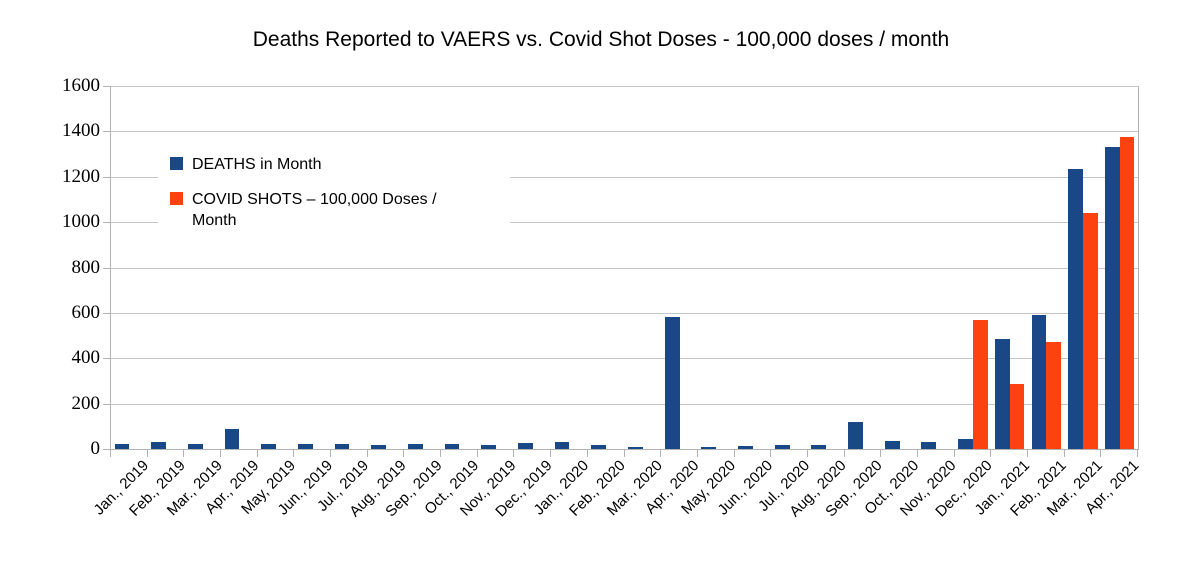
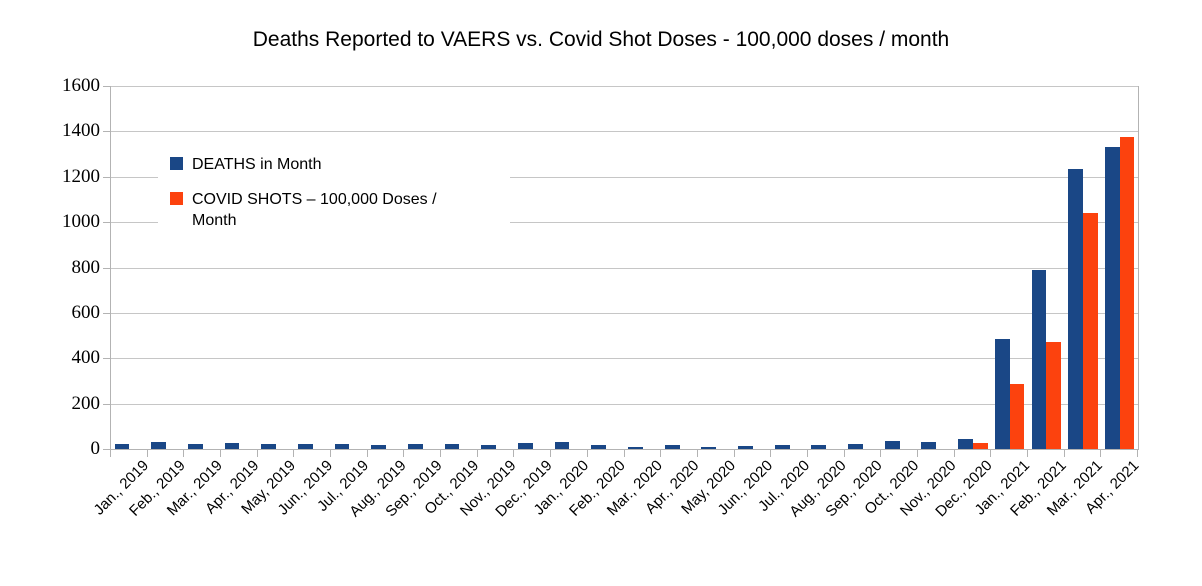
DEATHS in Month/Apr., 2019: 90 -> 30
DEATHS in Month/Apr., 2020: 580 -> 20
DEATHS in Month/Sep., 2020: 120 -> 20
COVID SHOTS – 100,000 Doses / Month/Dec., 2020: 570 -> 30
DEATHS in Month/Feb., 2021: 590 -> 790
